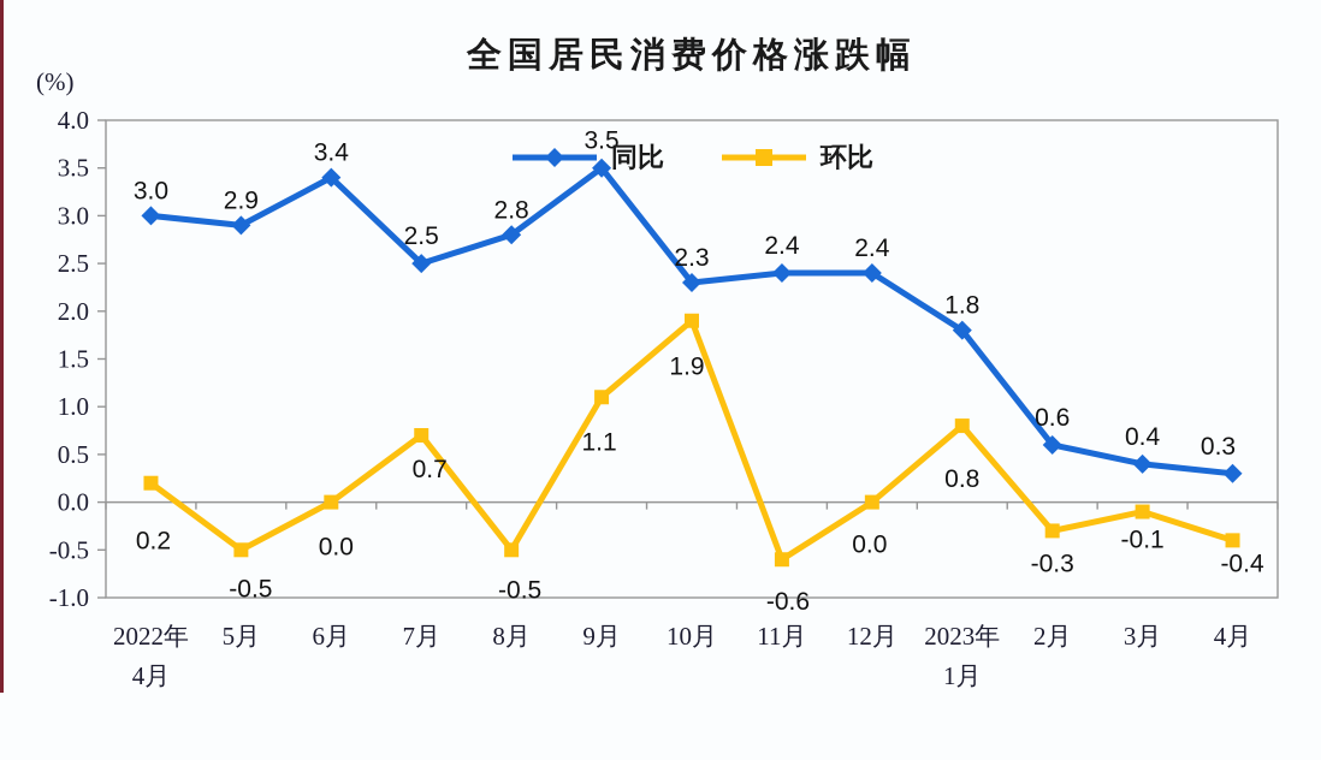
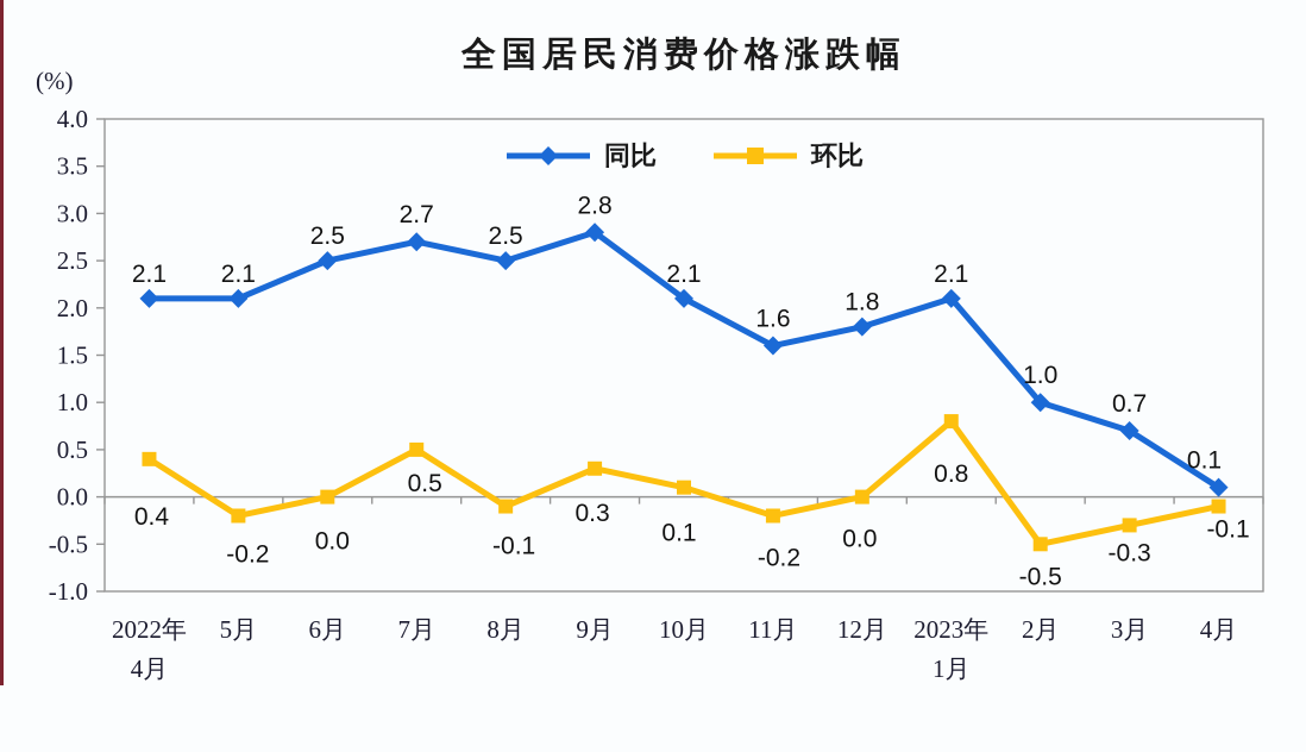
同比/2022年 4月: 3.0 -> 2.1
环比/2022年 4月: 0.2 -> 0.4
同比/5月: 2.9 -> 2.1
环比/5月: -0.5 -> -0.2
同比/6月: 3.4 -> 2.5
同比/7月: 2.5 -> 2.7
环比/7月: 0.7 -> 0.5
同比/8月: 2.8 -> 2.5
环比/8月: -0.5 -> -0.1
同比/9月: 3.5 -> 2.8
环比/9月: 1.1 -> 0.3
同比/10月: 2.3 -> 2.1
环比/10月: 1.9 -> 0.1
同比/11月: 2.4 -> 1.6
环比/11月: -0.6 -> -0.2
同比/12月: 2.4 -> 1.8
同比/2023年 1月: 1.8 -> 2.1
同比/2月: 0.6 -> 1.0
环比/2月: -0.3 -> -0.5
同比/3月: 0.4 -> 0.7
环比/3月: -0.1 -> -0.3
同比/4月: 0.3 -> 0.1
环比/4月: -0.4 -> -0.1
